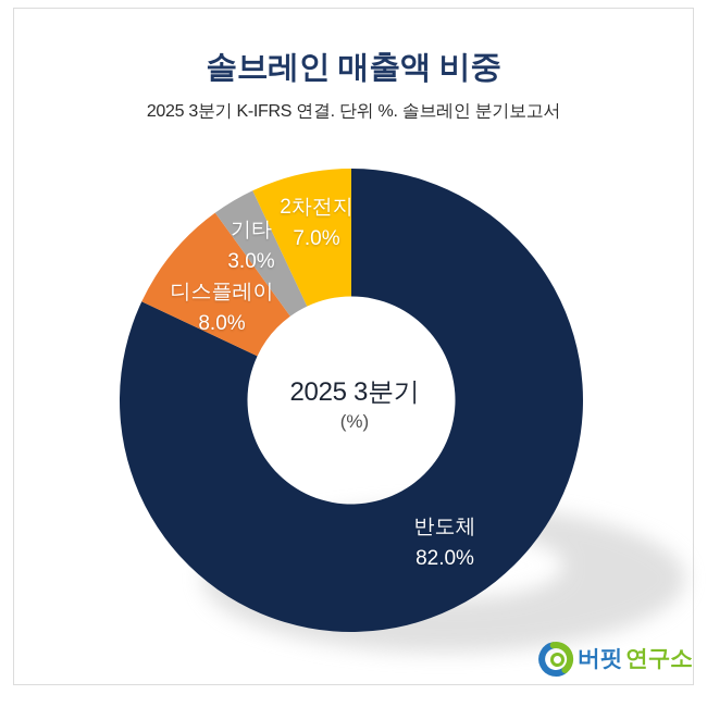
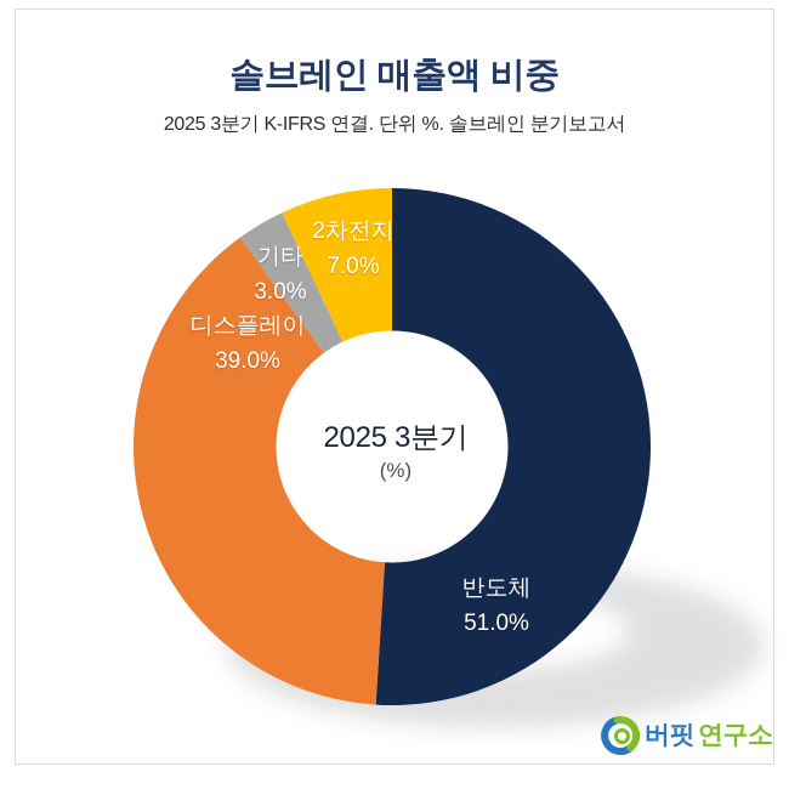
반도체: 82.0% -> 51.0%
디스플레이: 8.0% -> 39.0%
